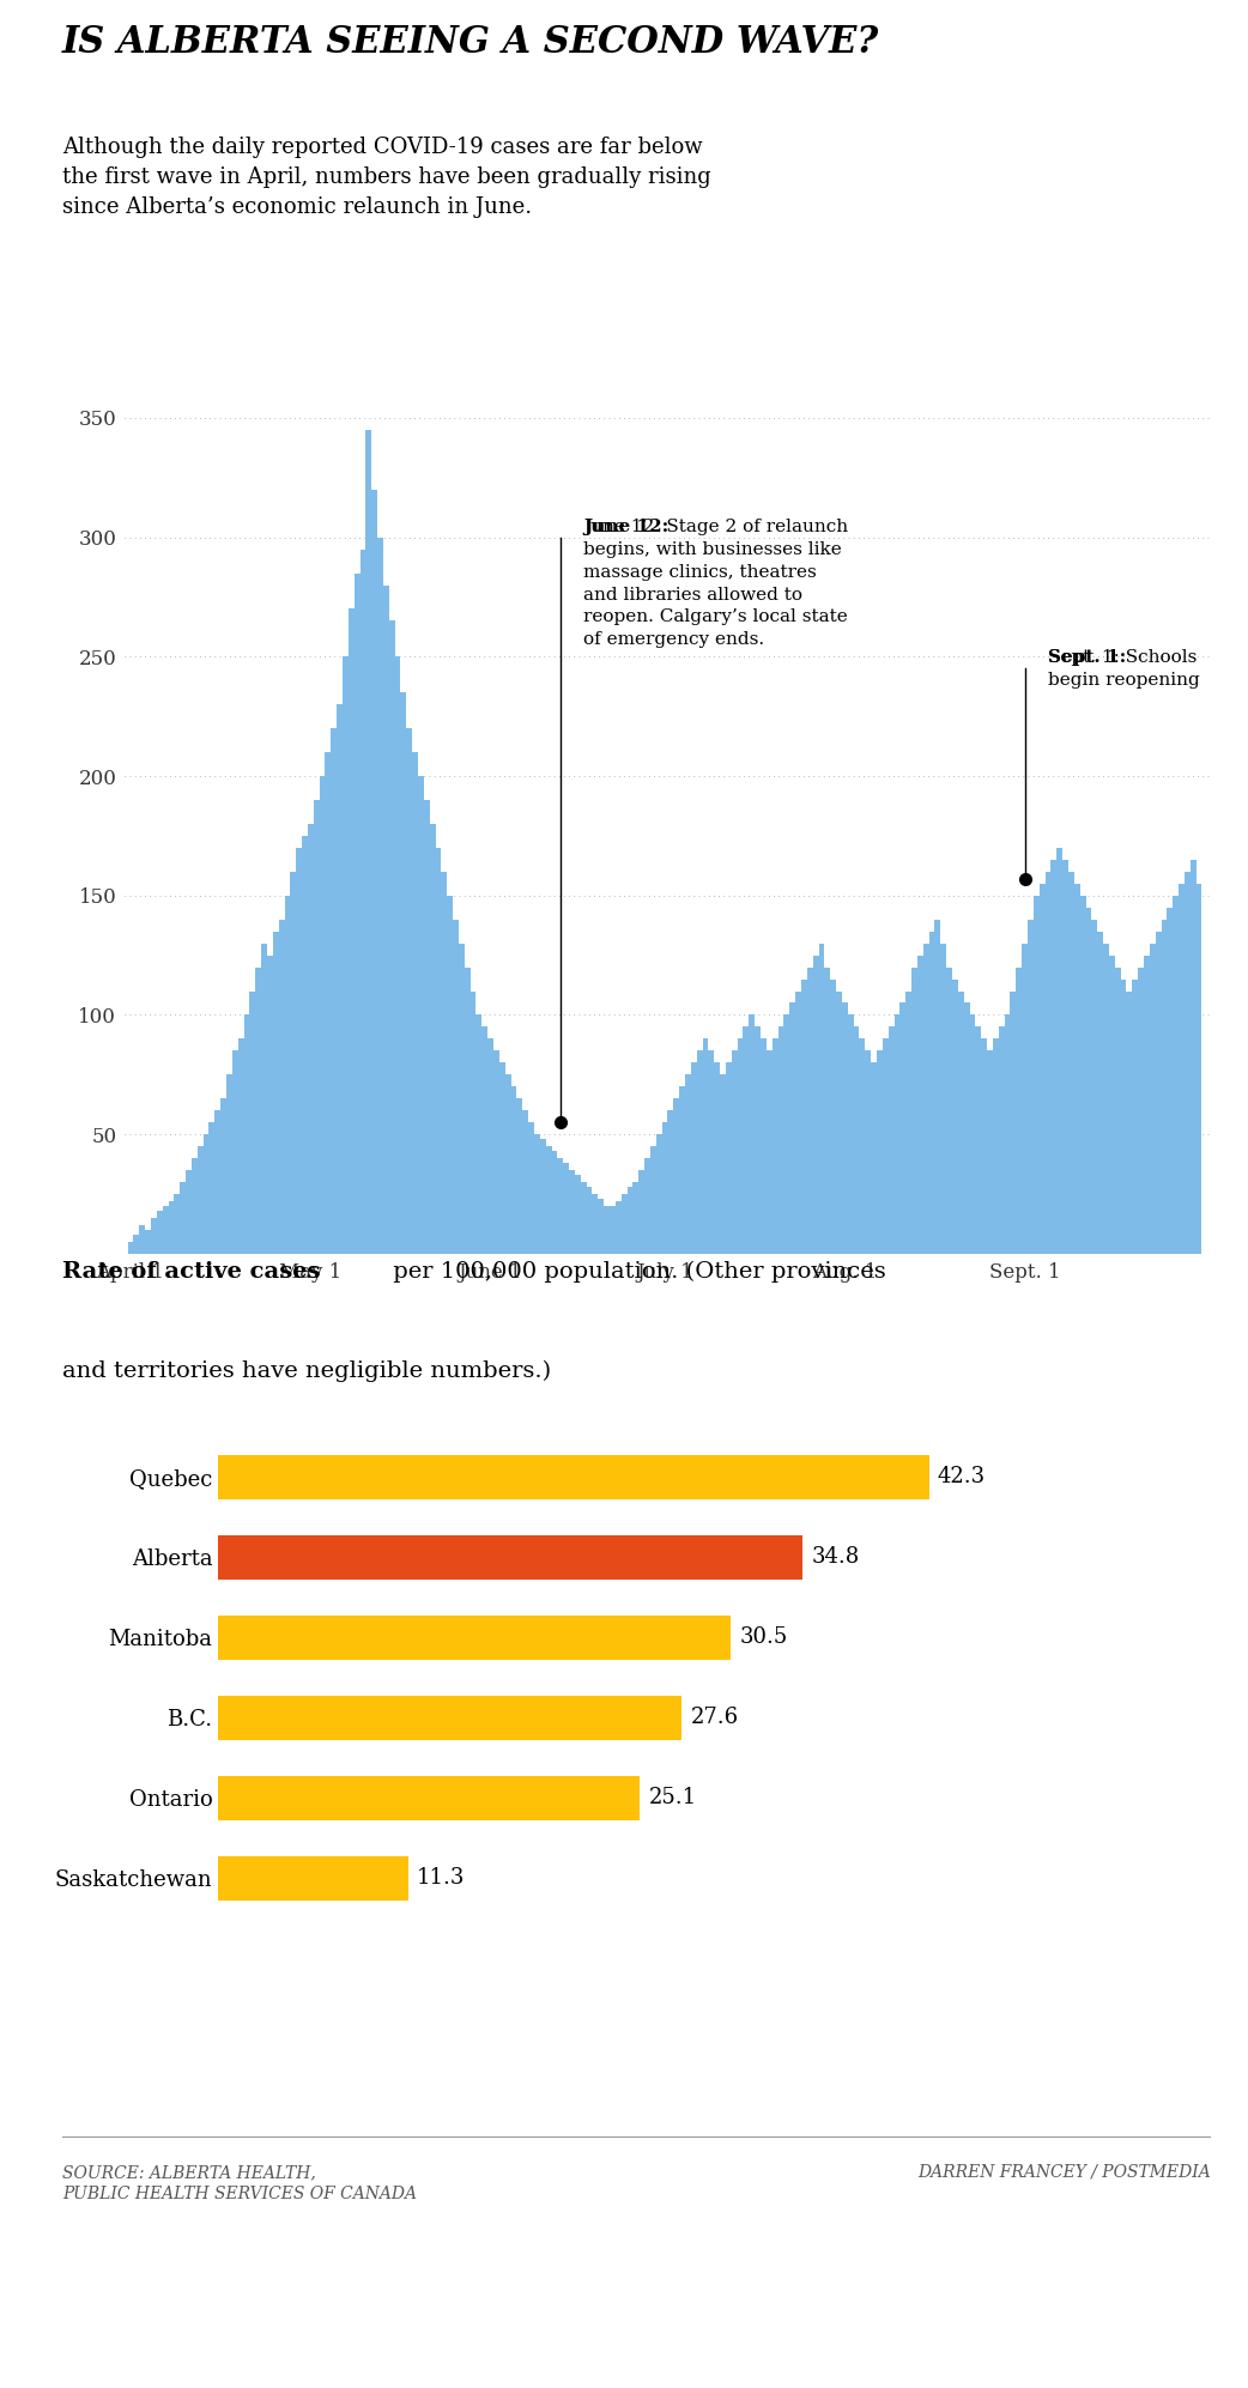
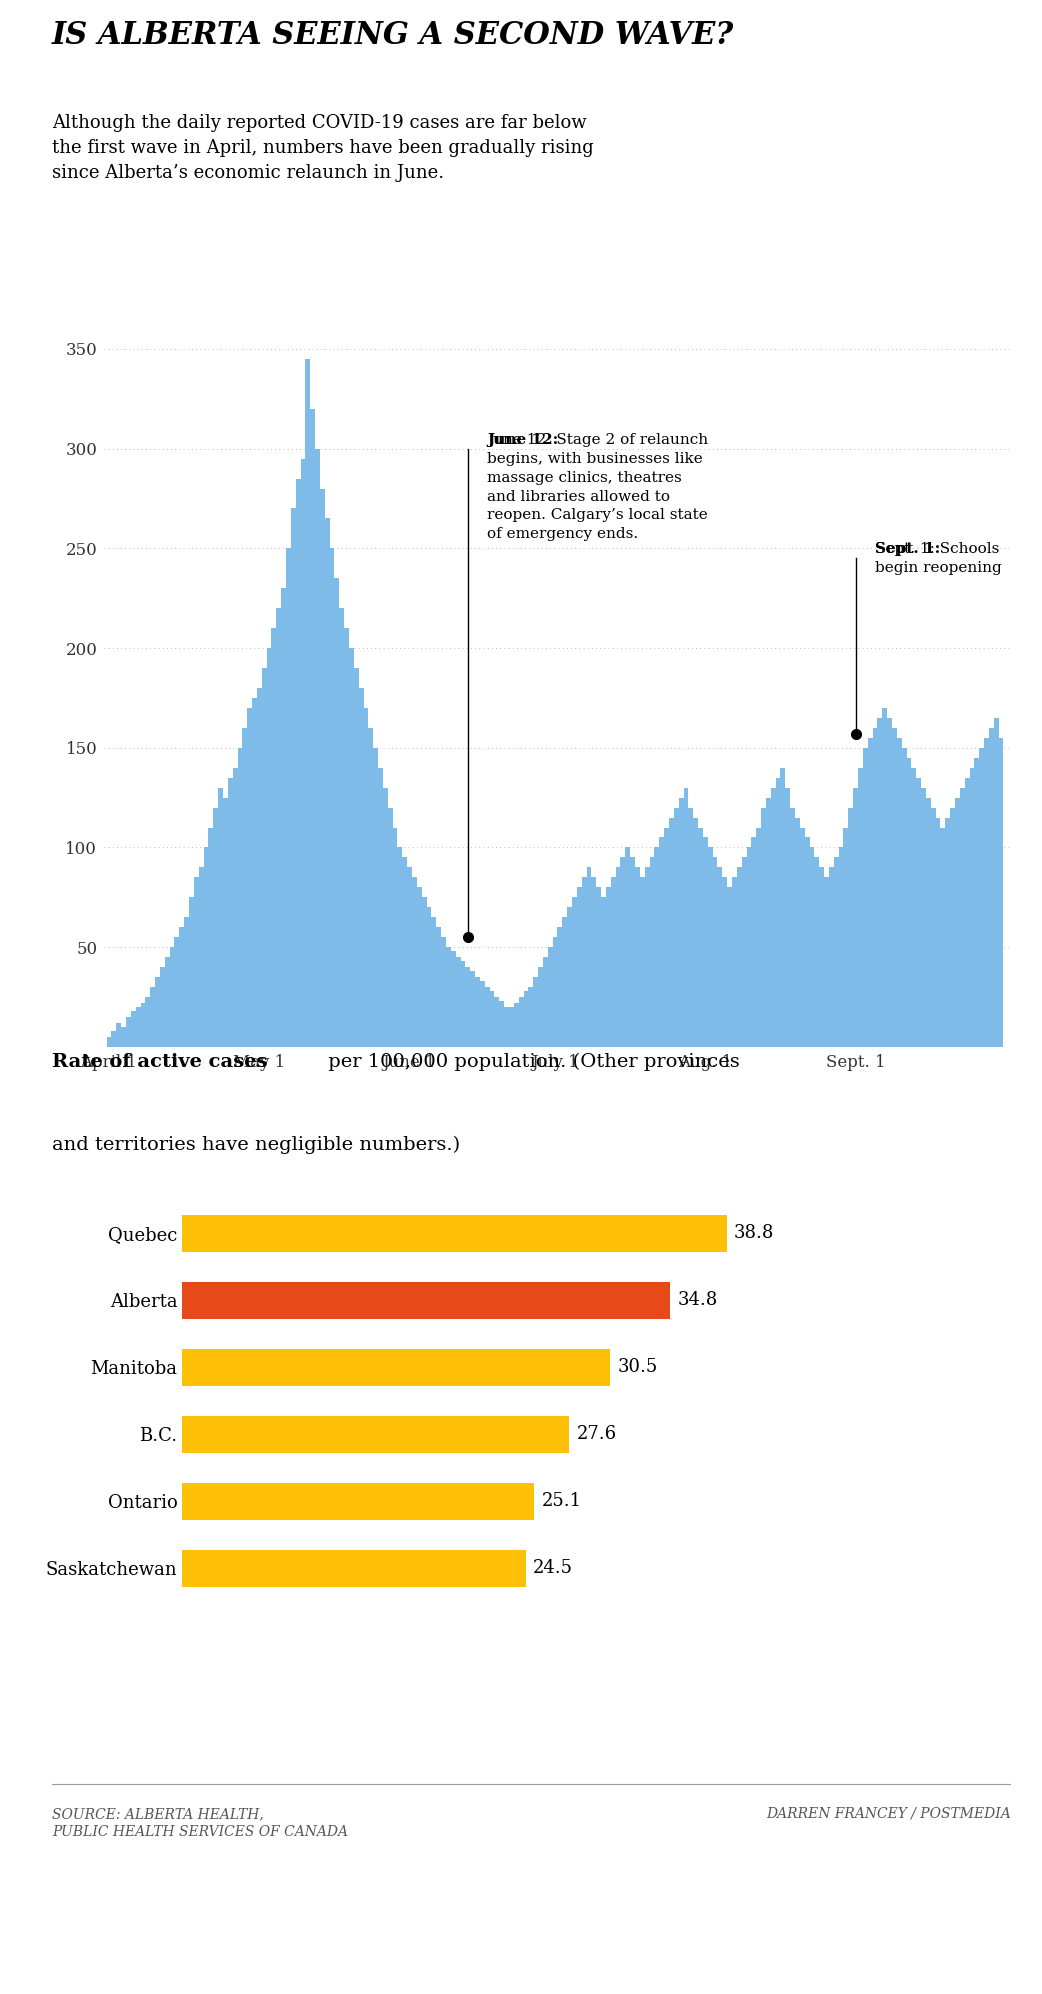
Quebec: 42.3 -> 38.8
Saskatchewan: 11.3 -> 24.5
